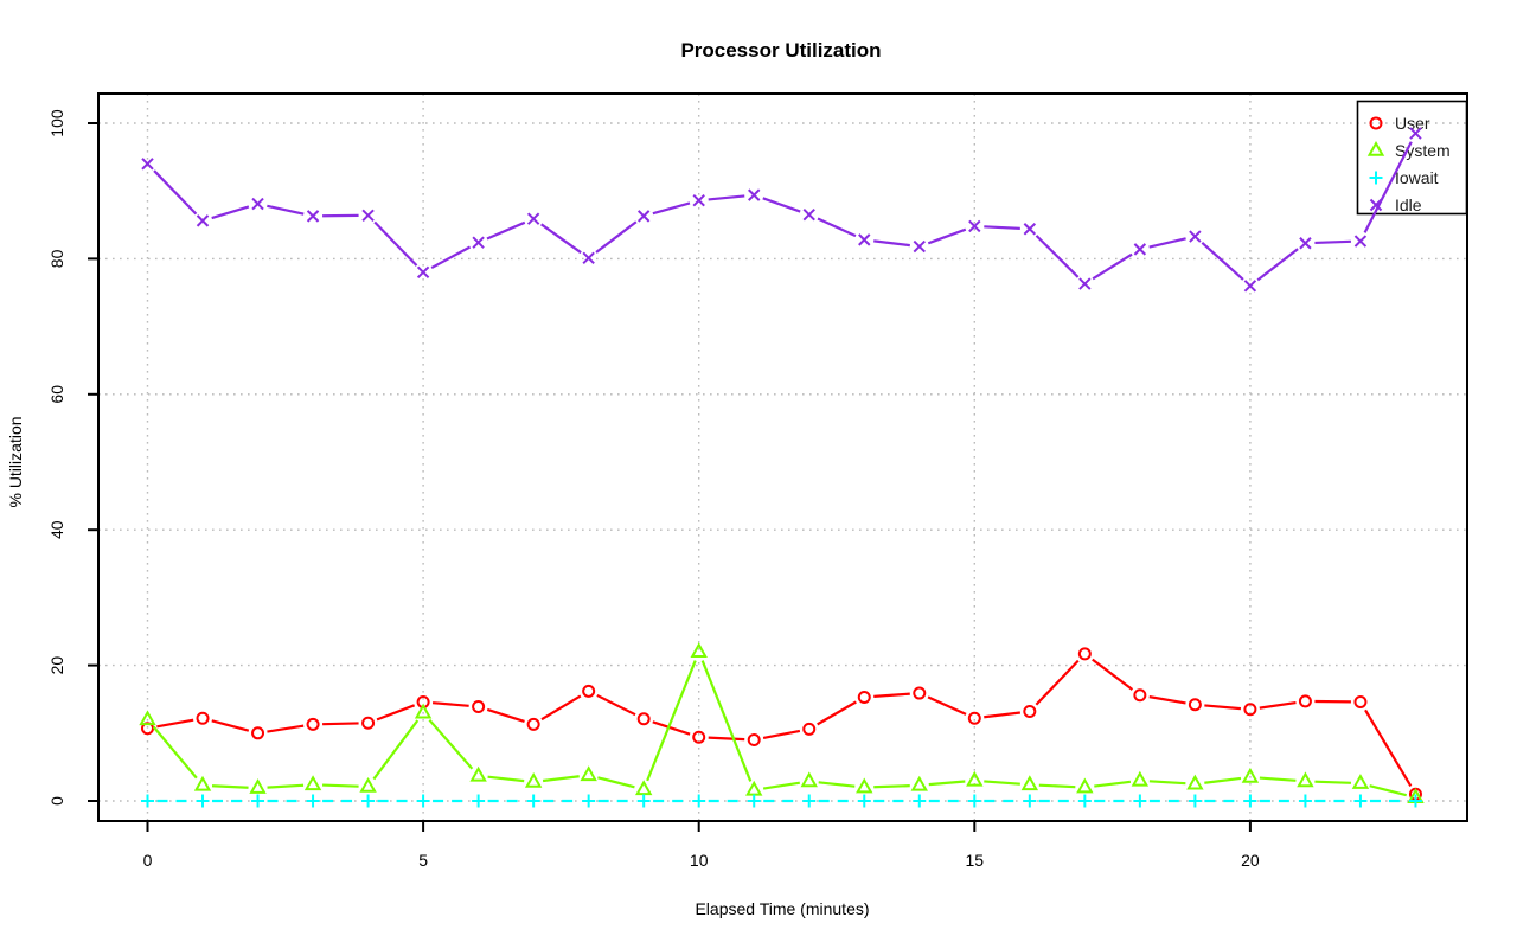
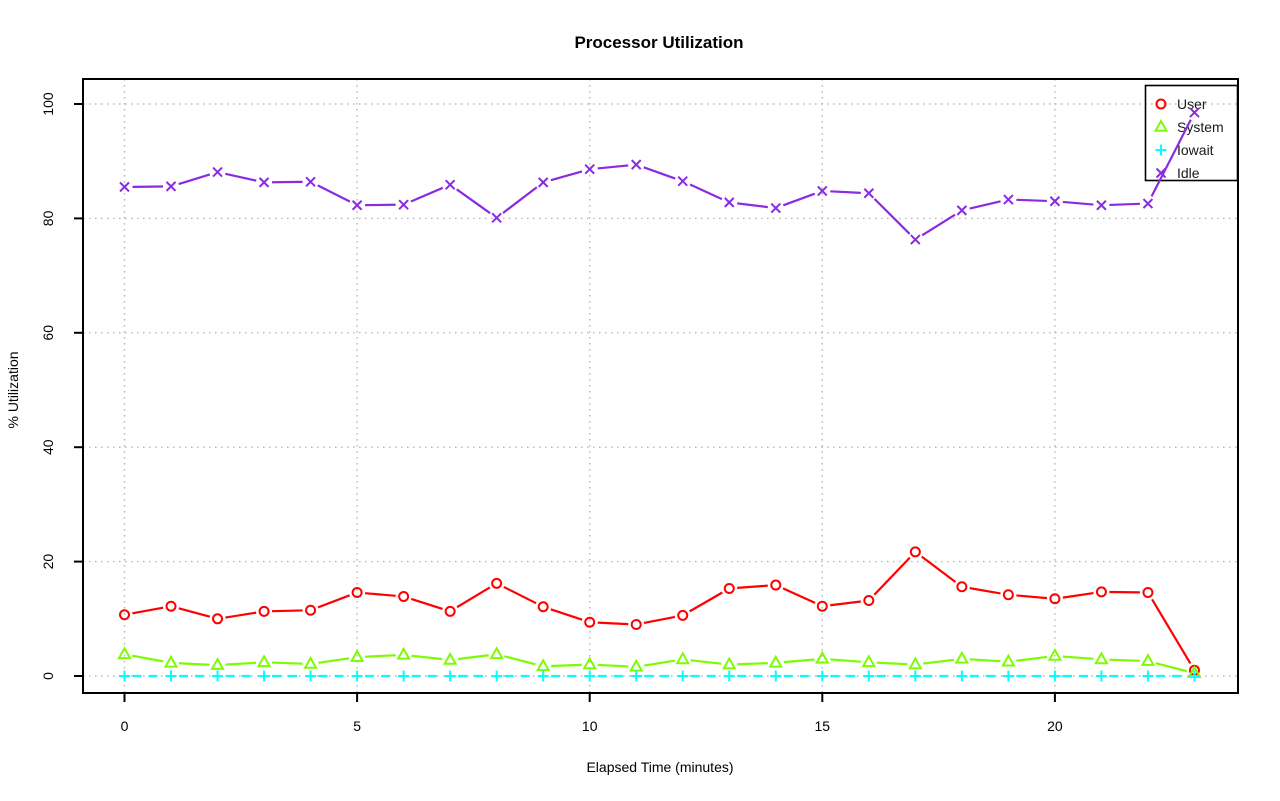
System/0: 12 -> 4
Idle/0: 94 -> 86
System/5: 13 -> 3
Idle/5: 78 -> 82
System/10: 22 -> 2
Idle/20: 76 -> 83
